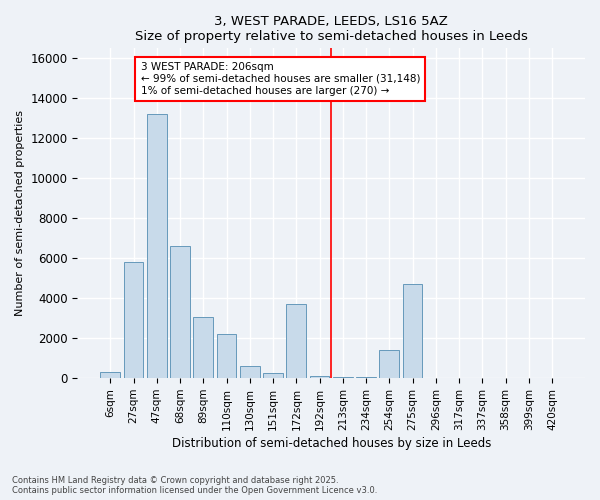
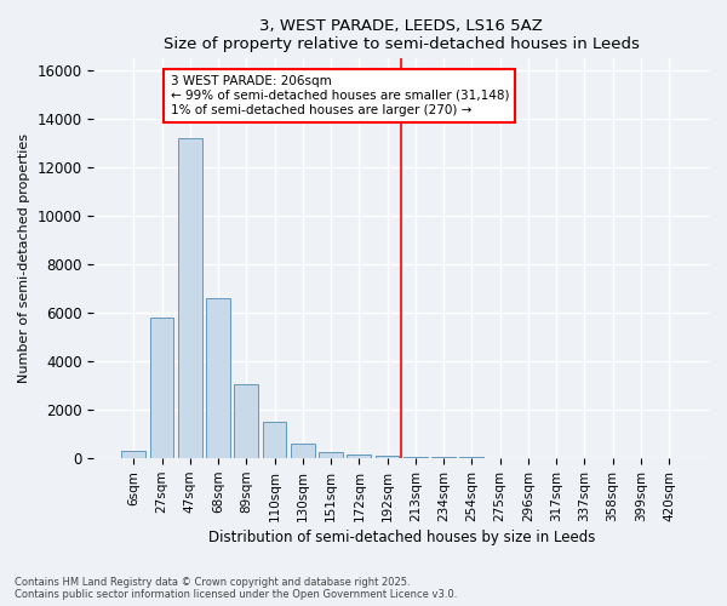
110sqm: 2200 -> 1500
172sqm: 3700 -> 200
254sqm: 1400 -> 0
275sqm: 4700 -> 0
